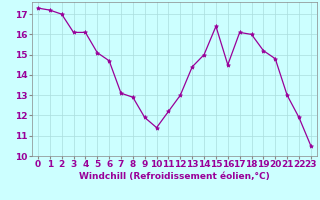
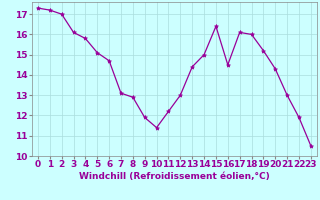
4: 16.1 -> 15.8
20: 14.8 -> 14.3
